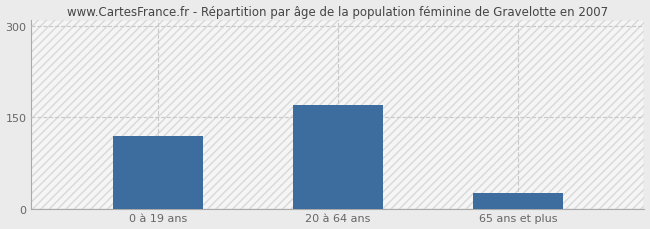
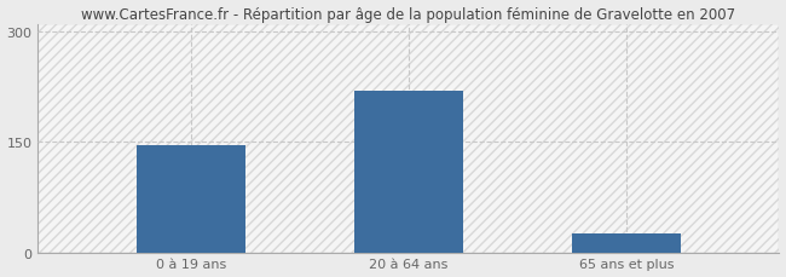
0 à 19 ans: 120 -> 146
20 à 64 ans: 170 -> 220
